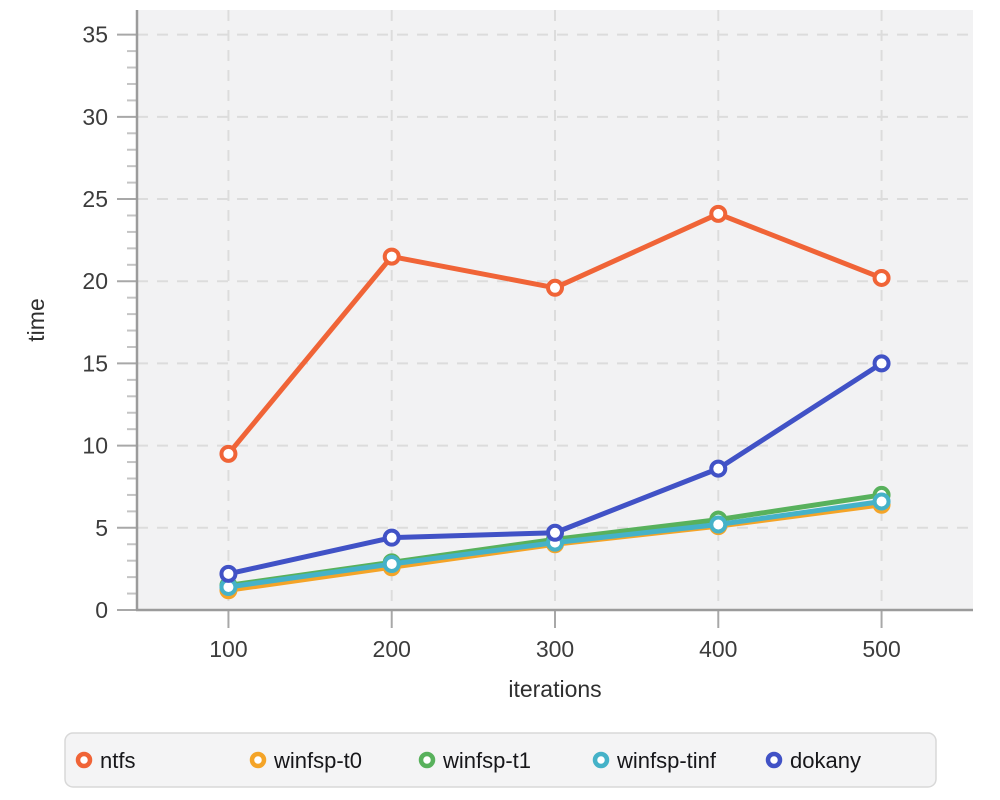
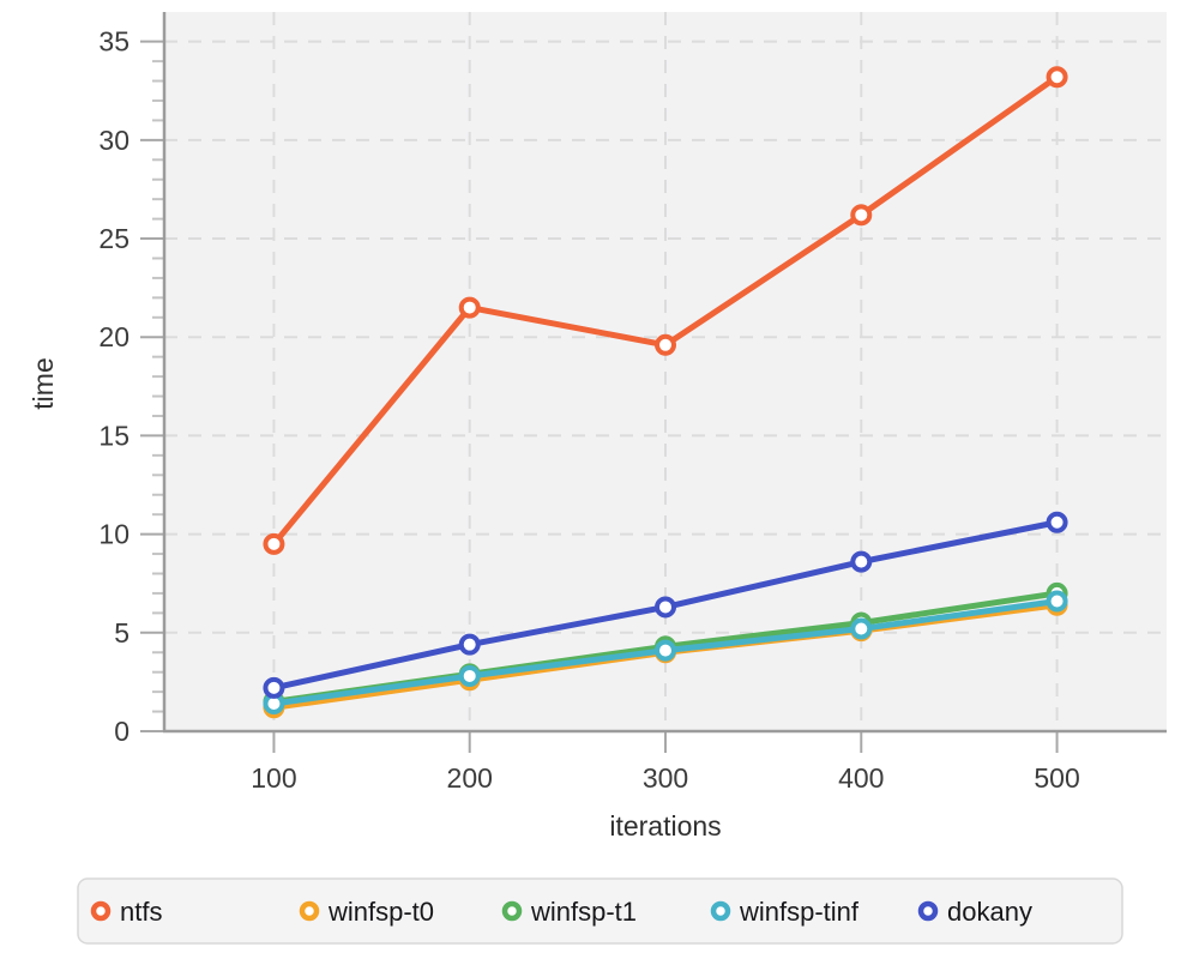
dokany/300: 4.7 -> 6.3
ntfs/400: 24.1 -> 26.2
ntfs/500: 20.2 -> 33.2
dokany/500: 15.0 -> 10.6
